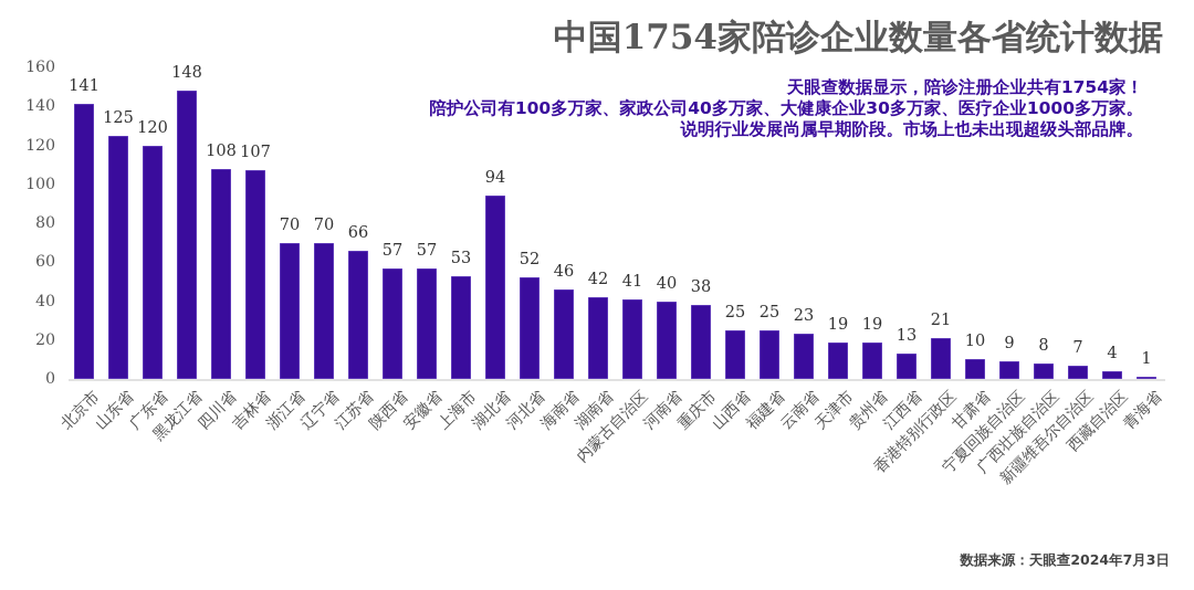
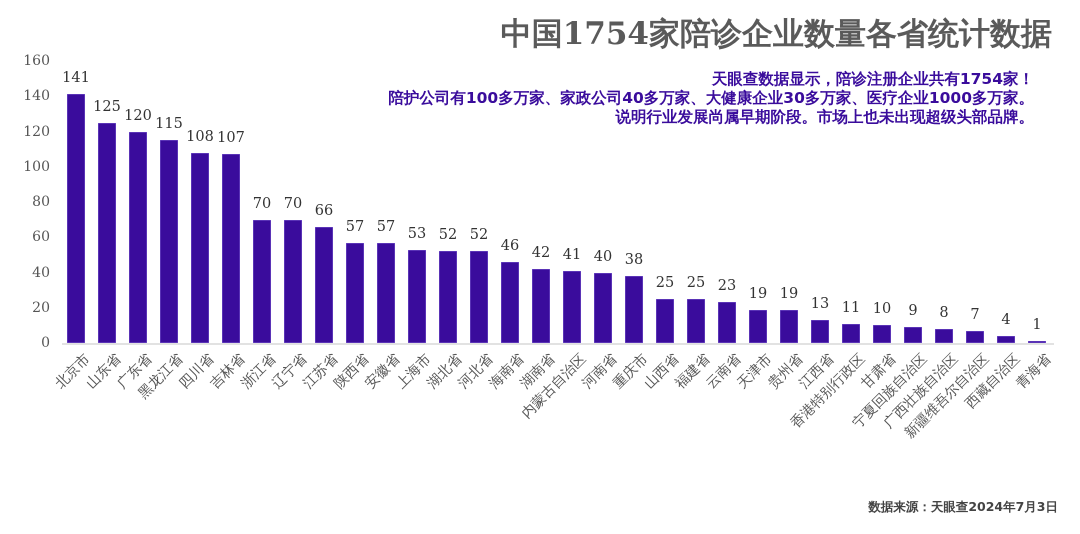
黑龙江省: 148 -> 115
湖北省: 94 -> 52
香港特别行政区: 21 -> 11
